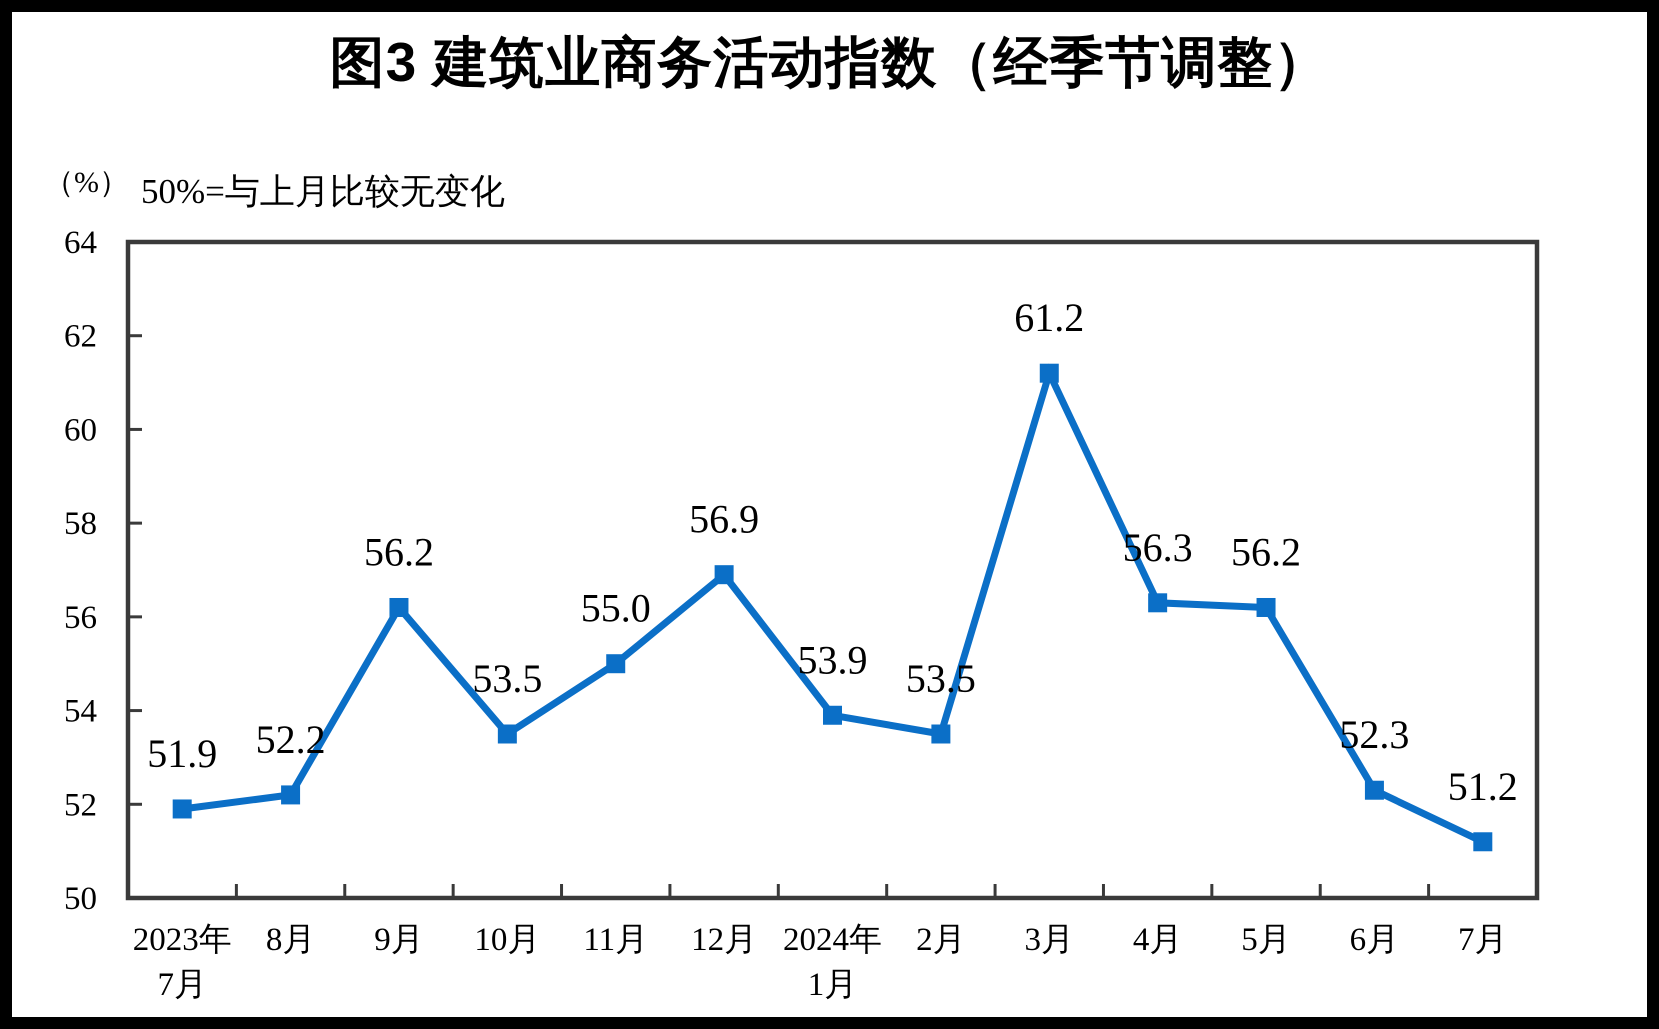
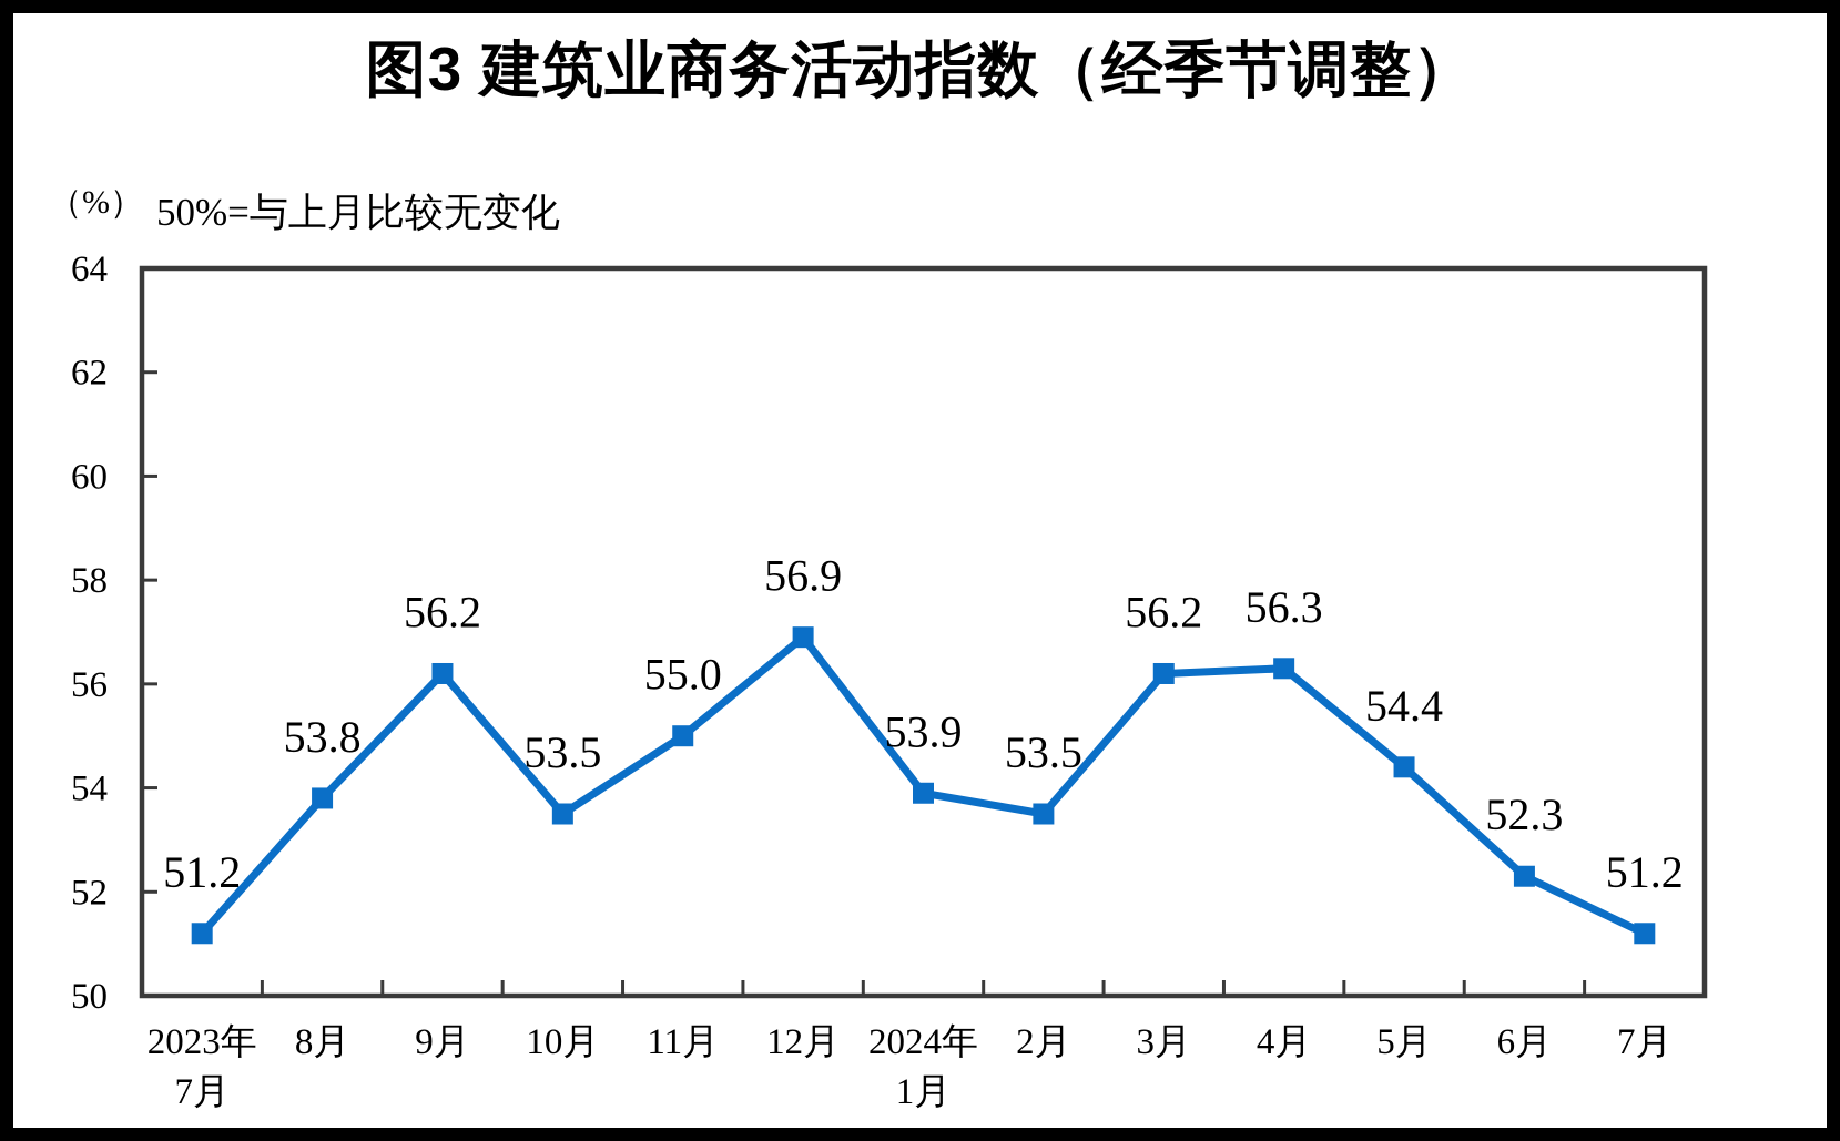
2023年 7月: 51.9 -> 51.2
8月: 52.2 -> 53.8
3月: 61.2 -> 56.2
5月: 56.2 -> 54.4
